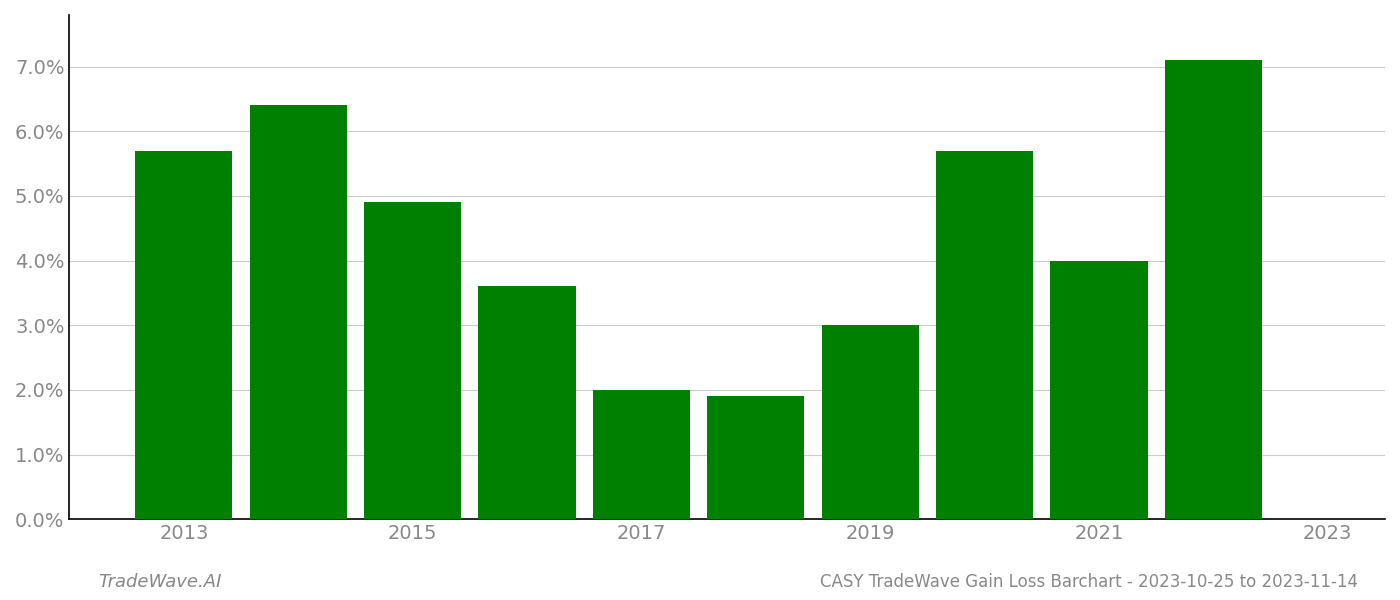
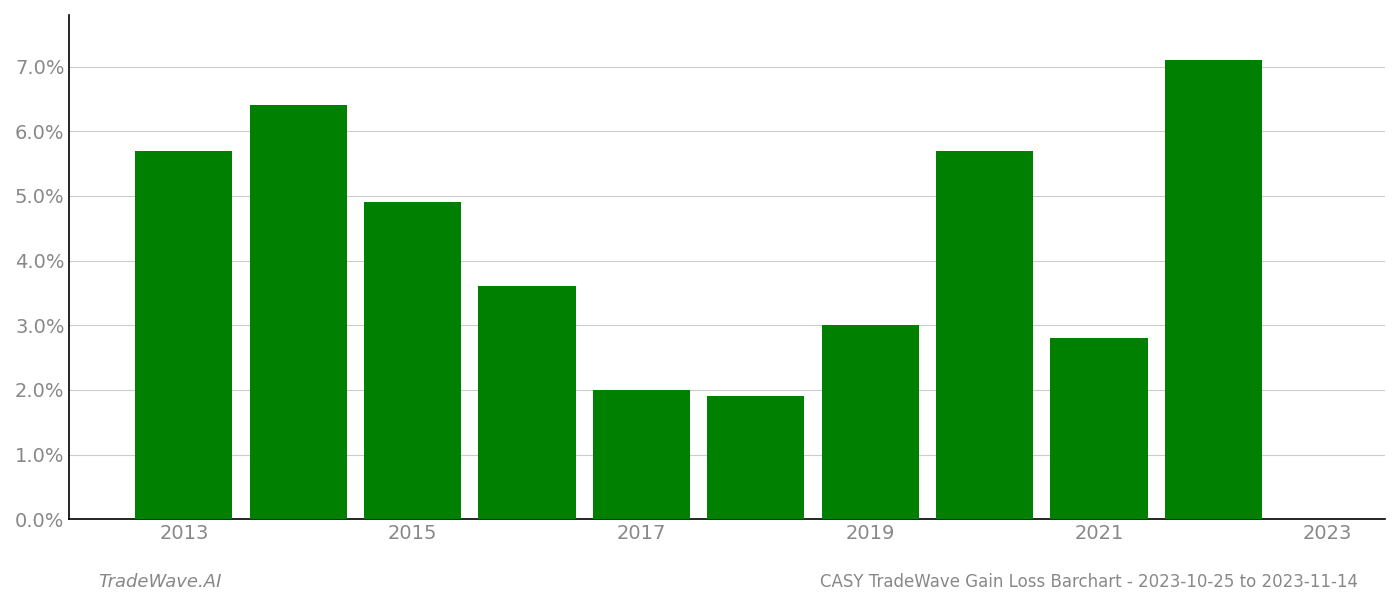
2021: 4.0% -> 2.8%
